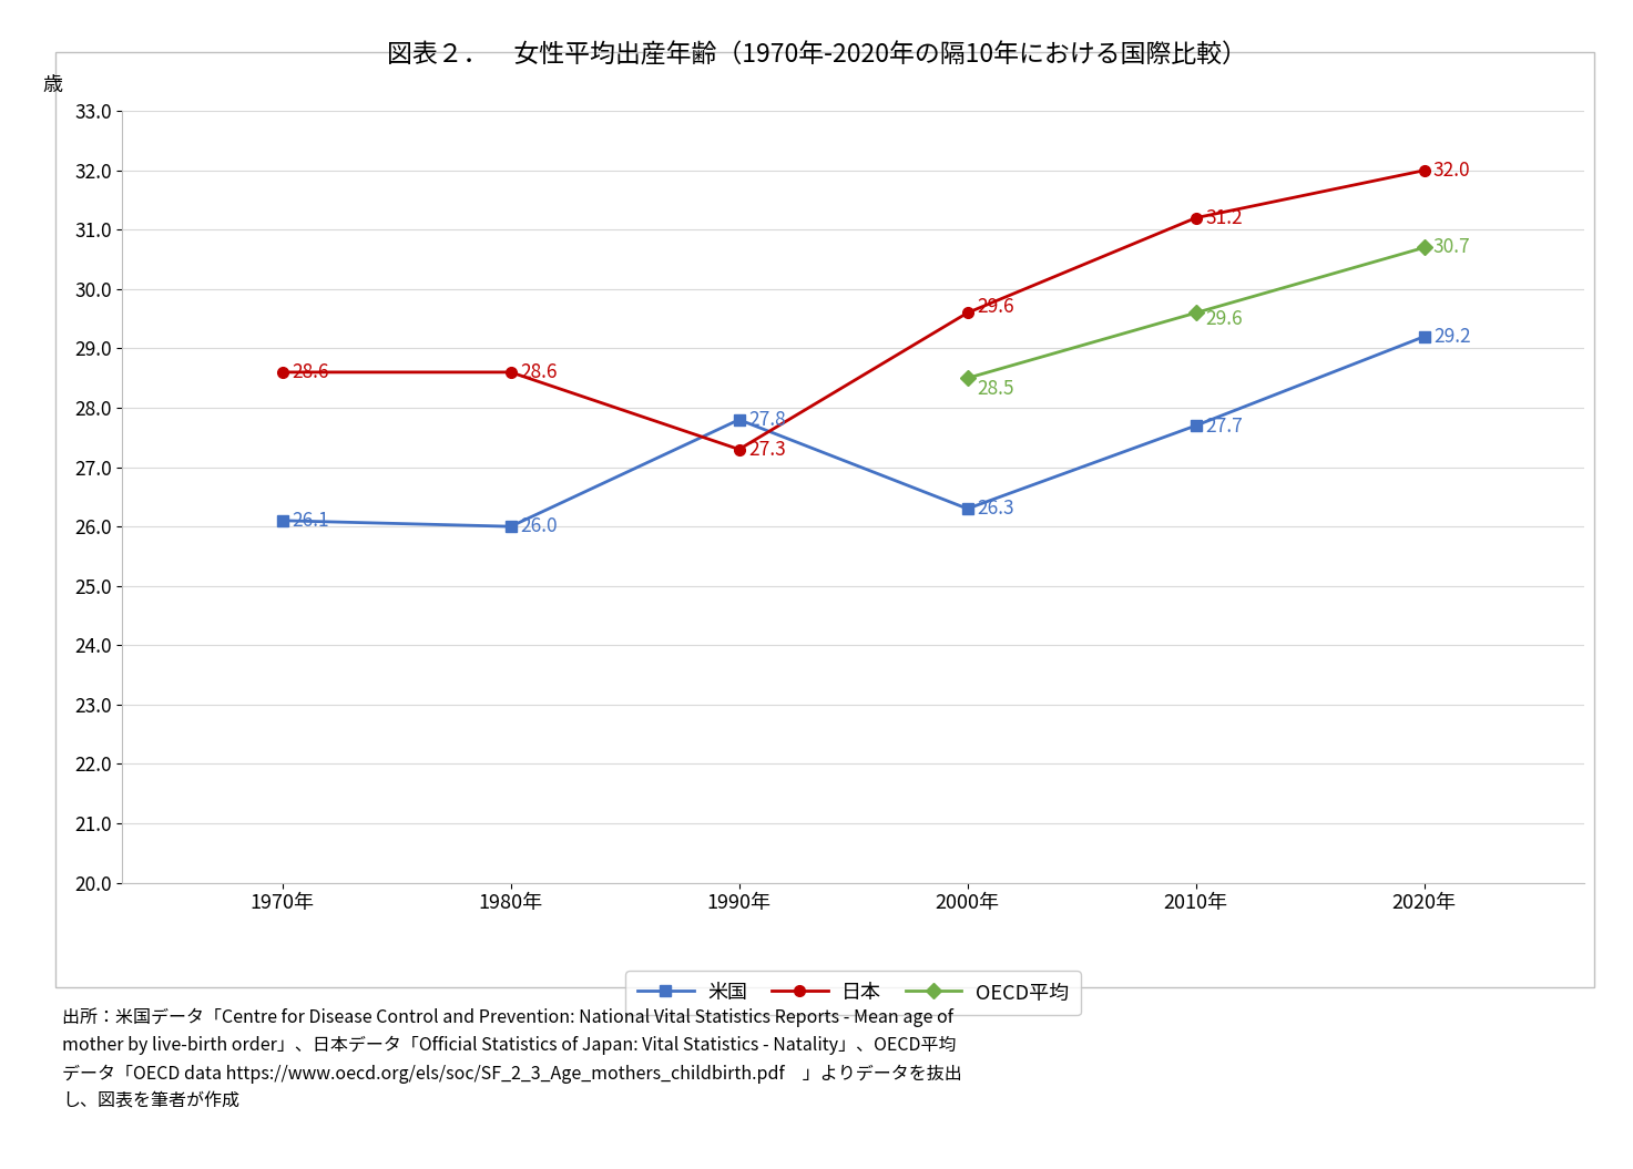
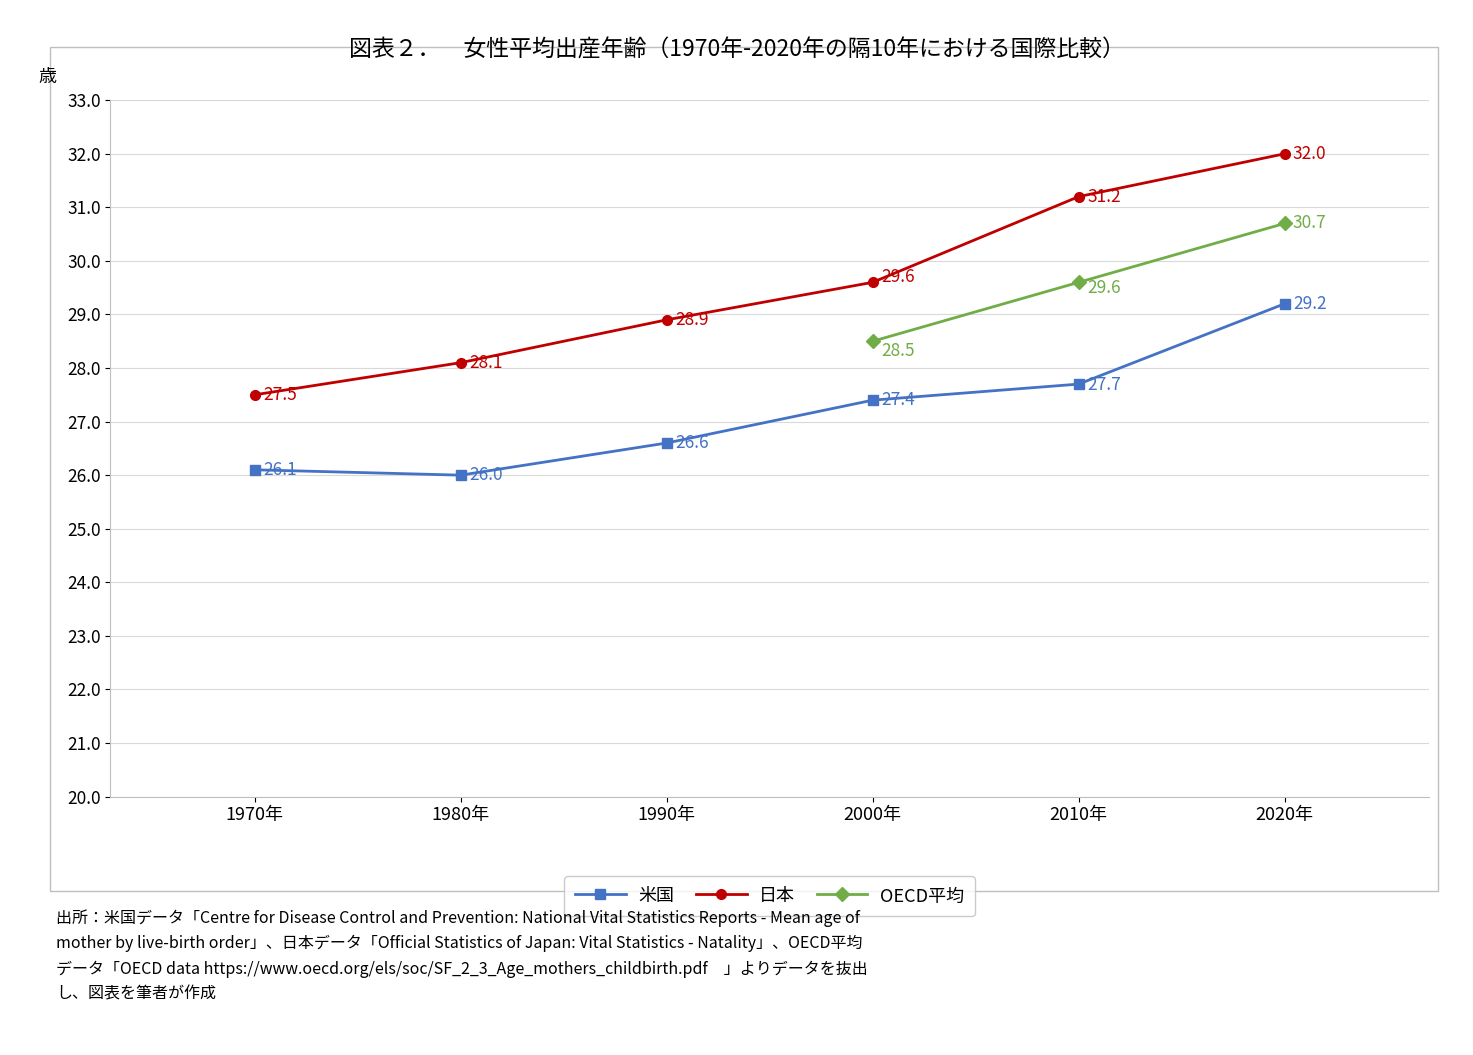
日本/1970年: 28.6 -> 27.5
日本/1980年: 28.6 -> 28.1
米国/1990年: 27.8 -> 26.6
日本/1990年: 27.3 -> 28.9
米国/2000年: 26.3 -> 27.4
